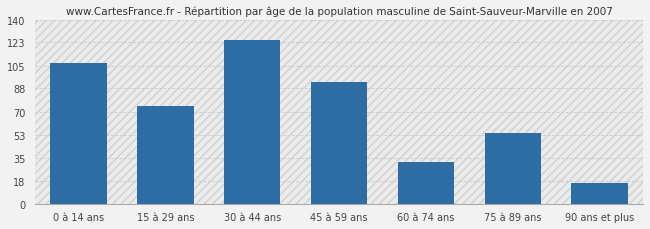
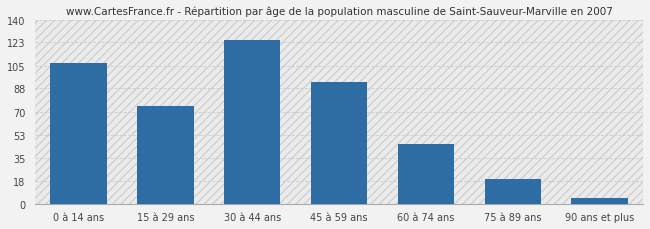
60 à 74 ans: 32 -> 46
75 à 89 ans: 54 -> 19
90 ans et plus: 16 -> 5
